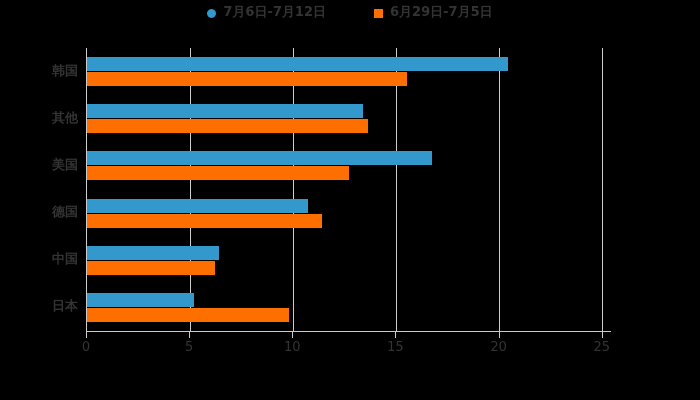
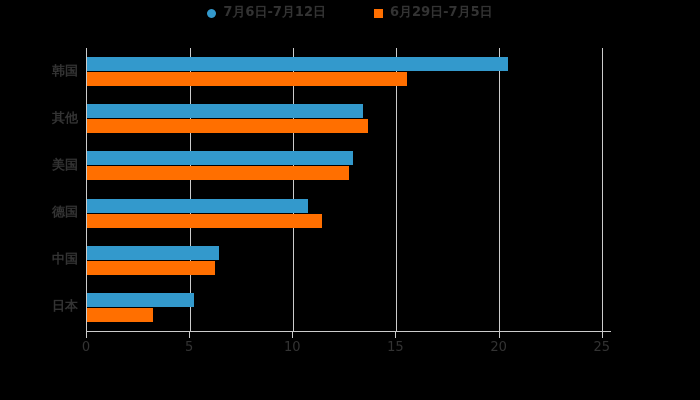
7月6日-7月12日/美国: 16.7 -> 12.9
6月29日-7月5日/日本: 9.8 -> 3.2
